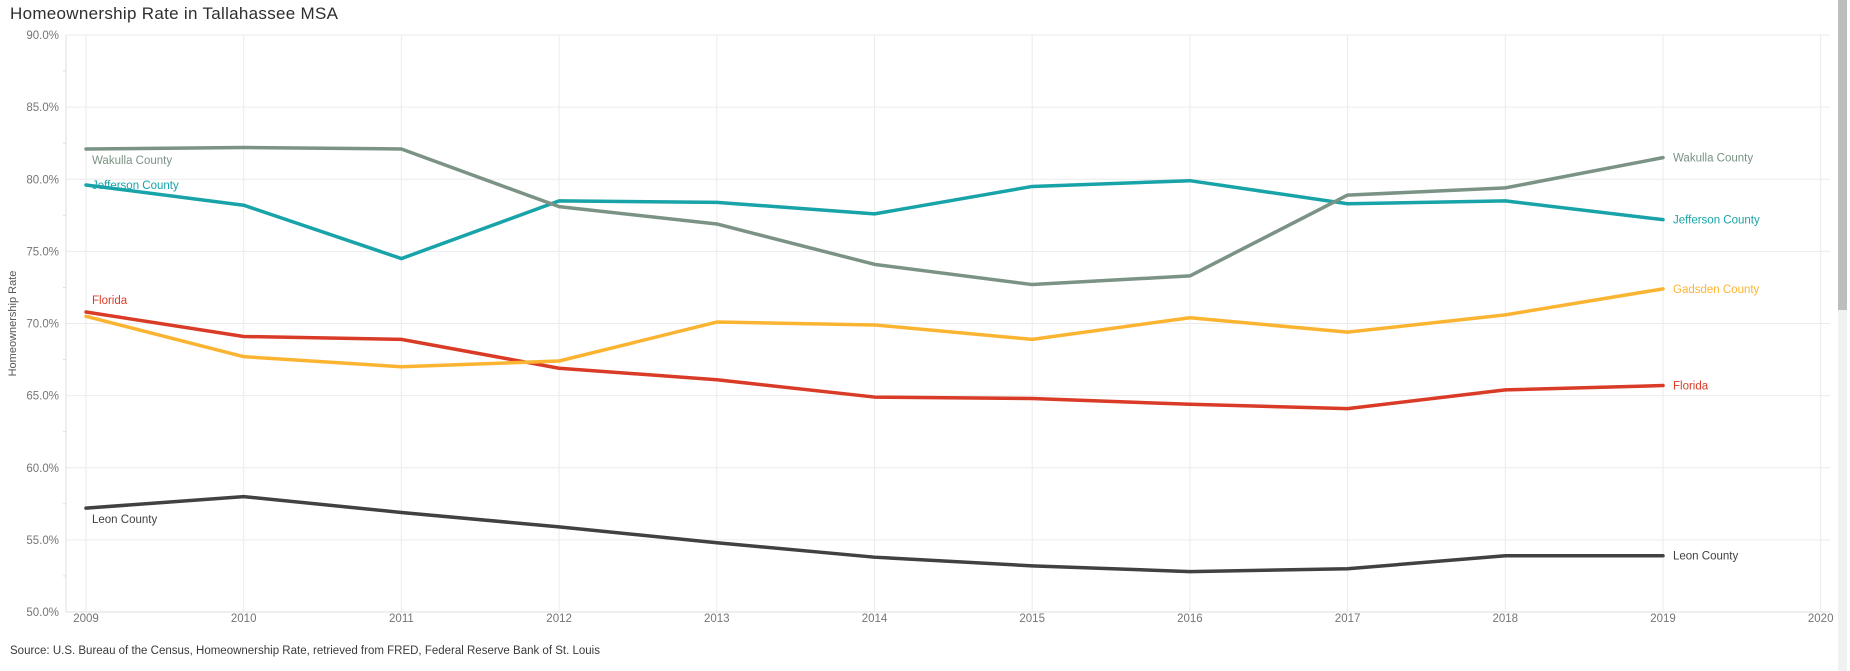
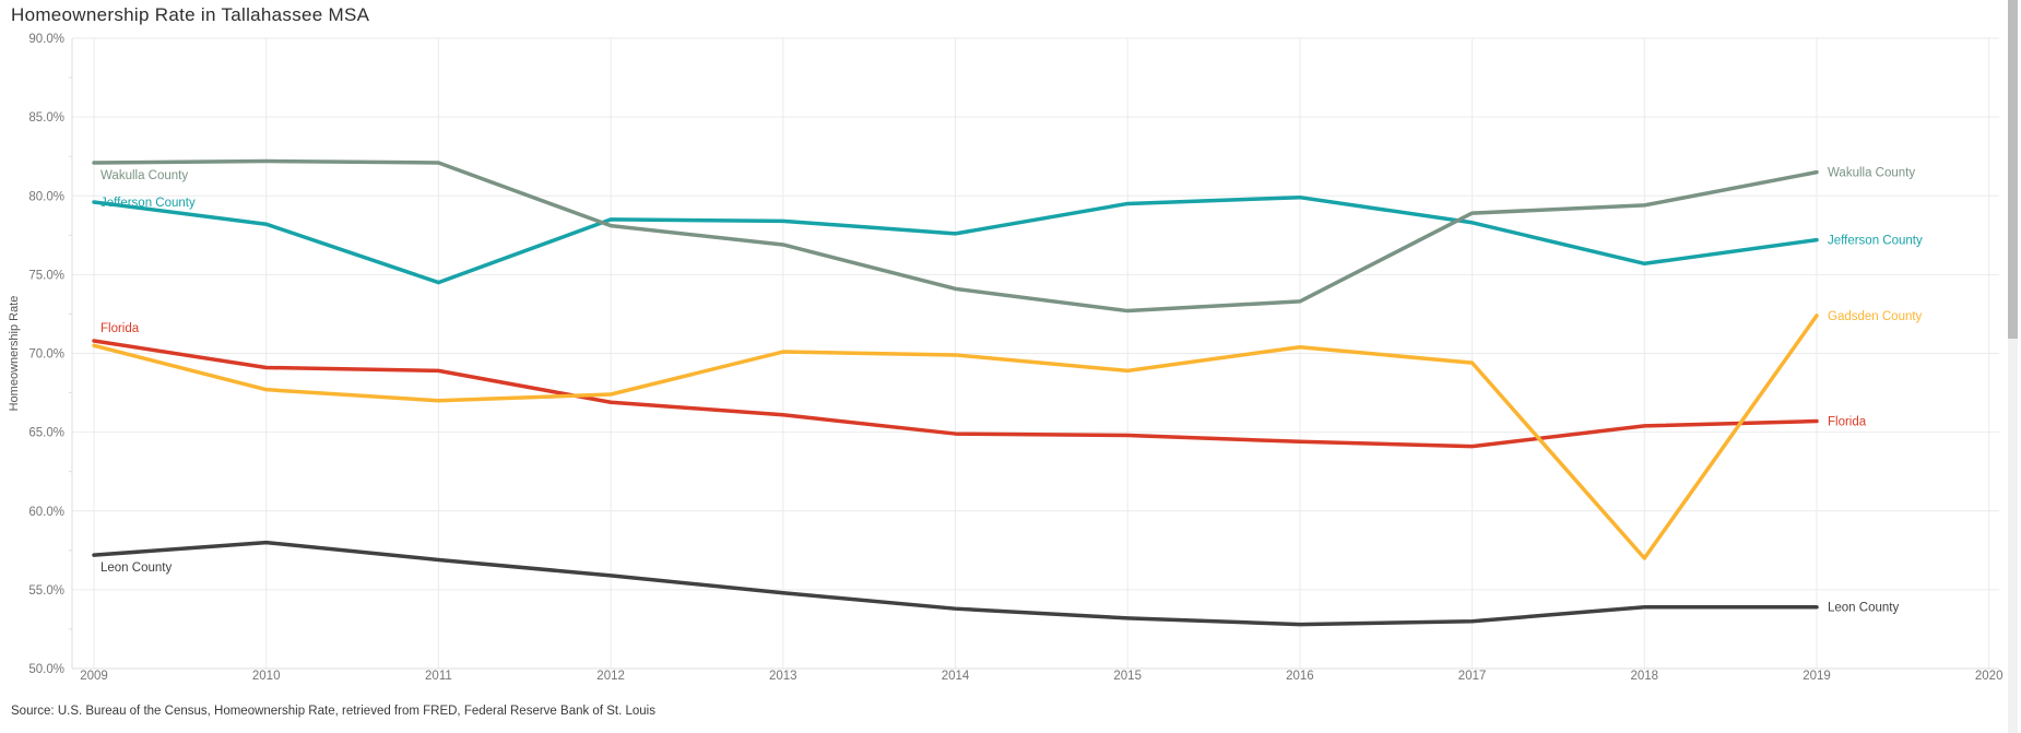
Gadsden County/2018: 70.6% -> 57.0%
Jefferson County/2018: 78.5% -> 75.7%
